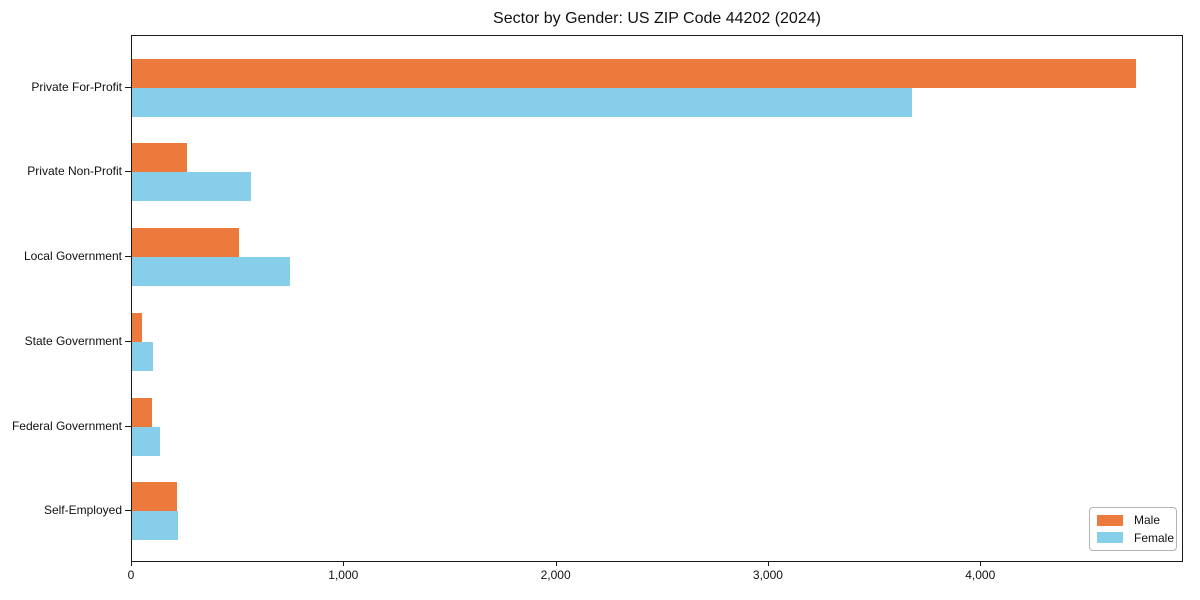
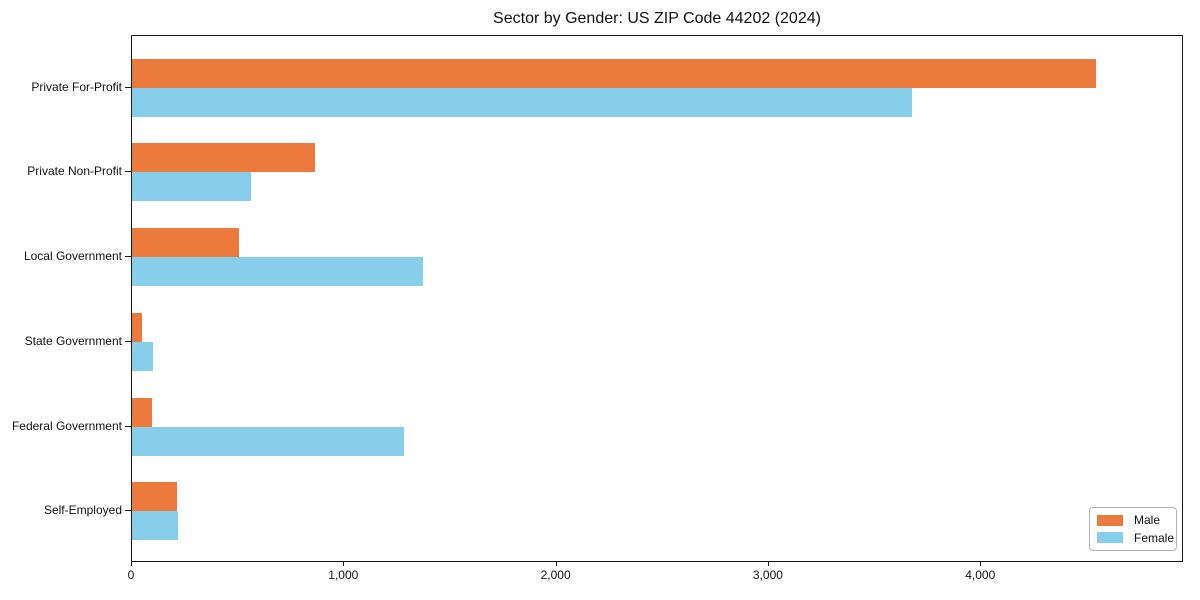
Male/Private For-Profit: 4730 -> 4540
Male/Private Non-Profit: 260 -> 860
Female/Local Government: 740 -> 1370
Female/Federal Government: 130 -> 1280
